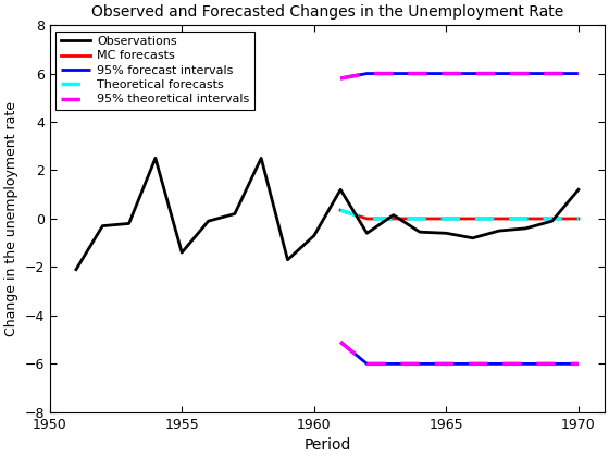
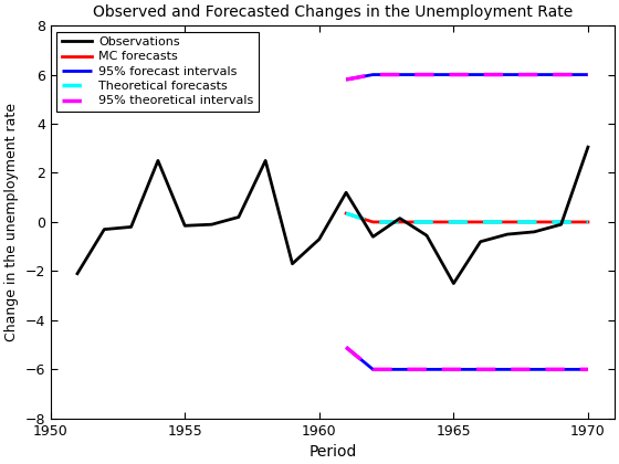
Observations/1955: -1.40 -> -0.15
Observations/1965: -0.60 -> -2.50
Observations/1970: 1.20 -> 3.05
